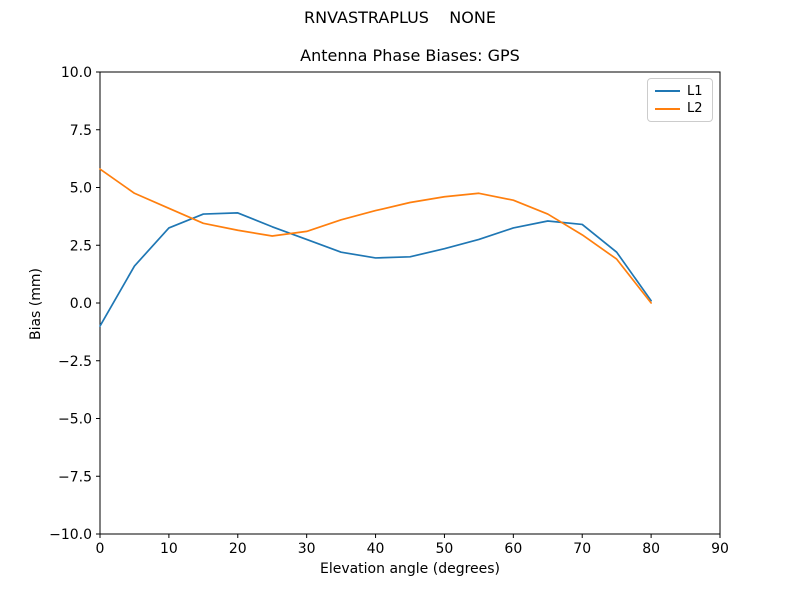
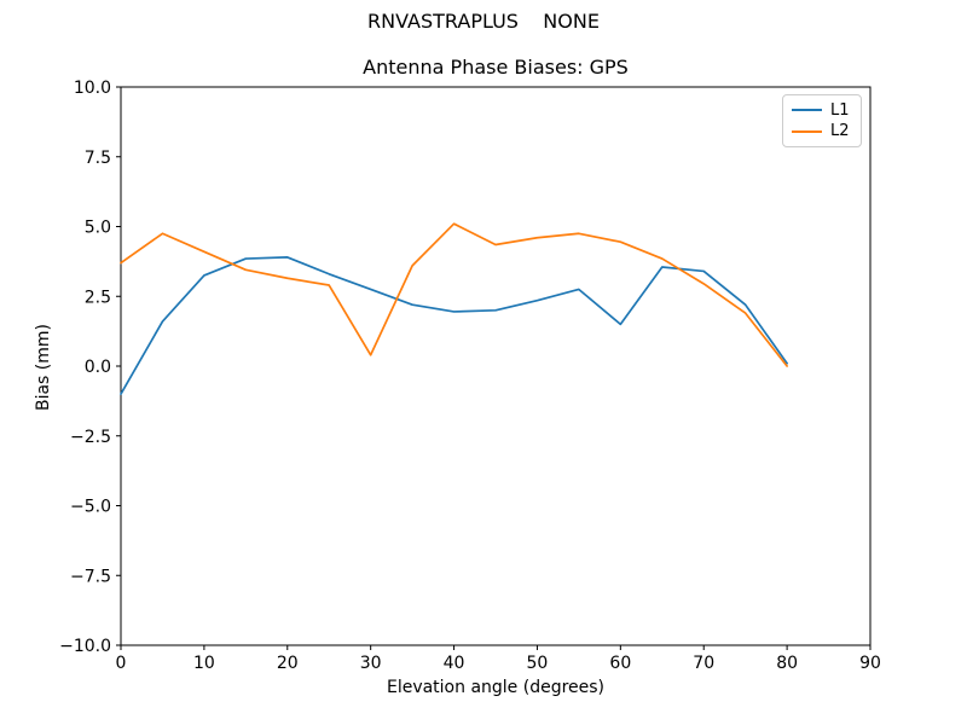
L2/0: 5.8 -> 3.7
L2/30: 3.1 -> 0.4
L2/40: 4.0 -> 5.1
L1/60: 3.2 -> 1.5
